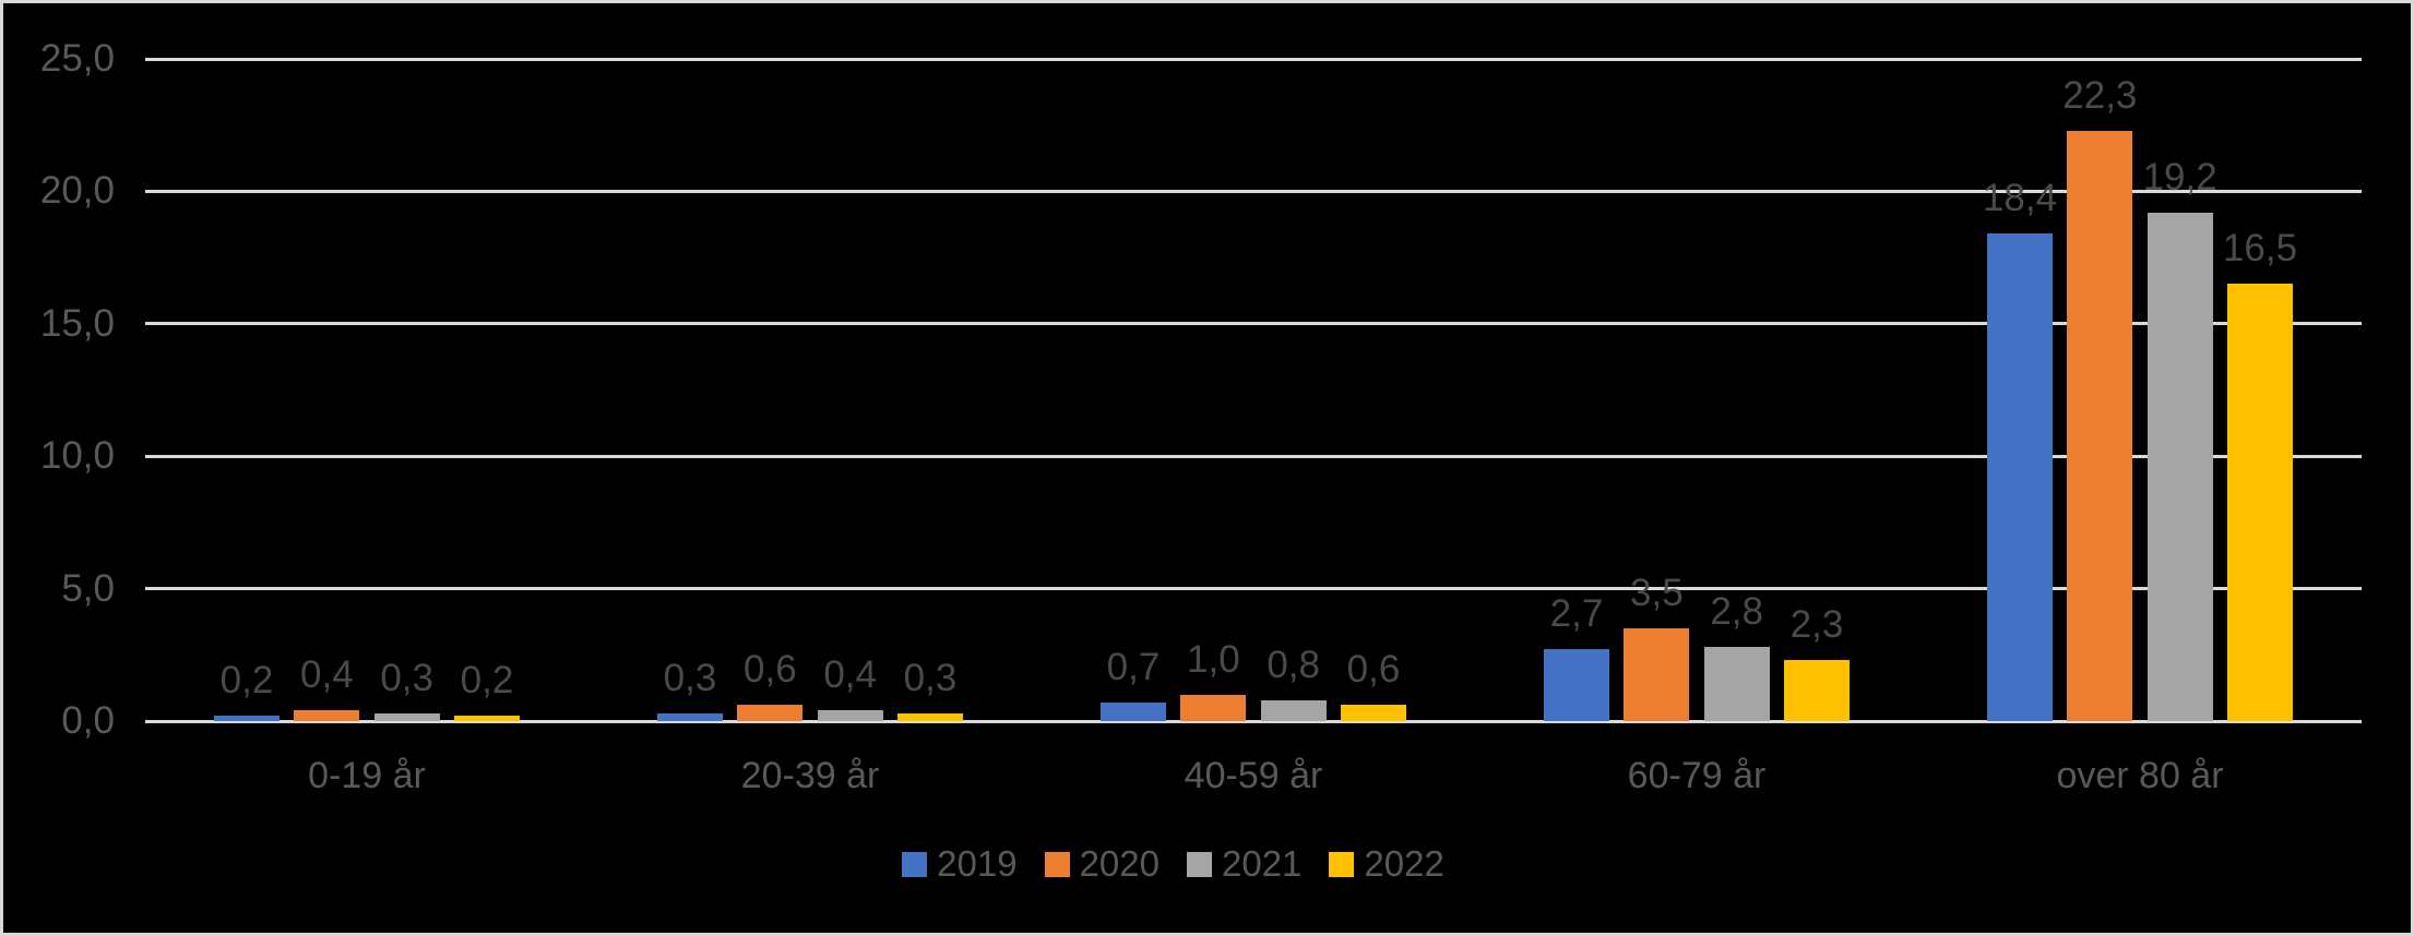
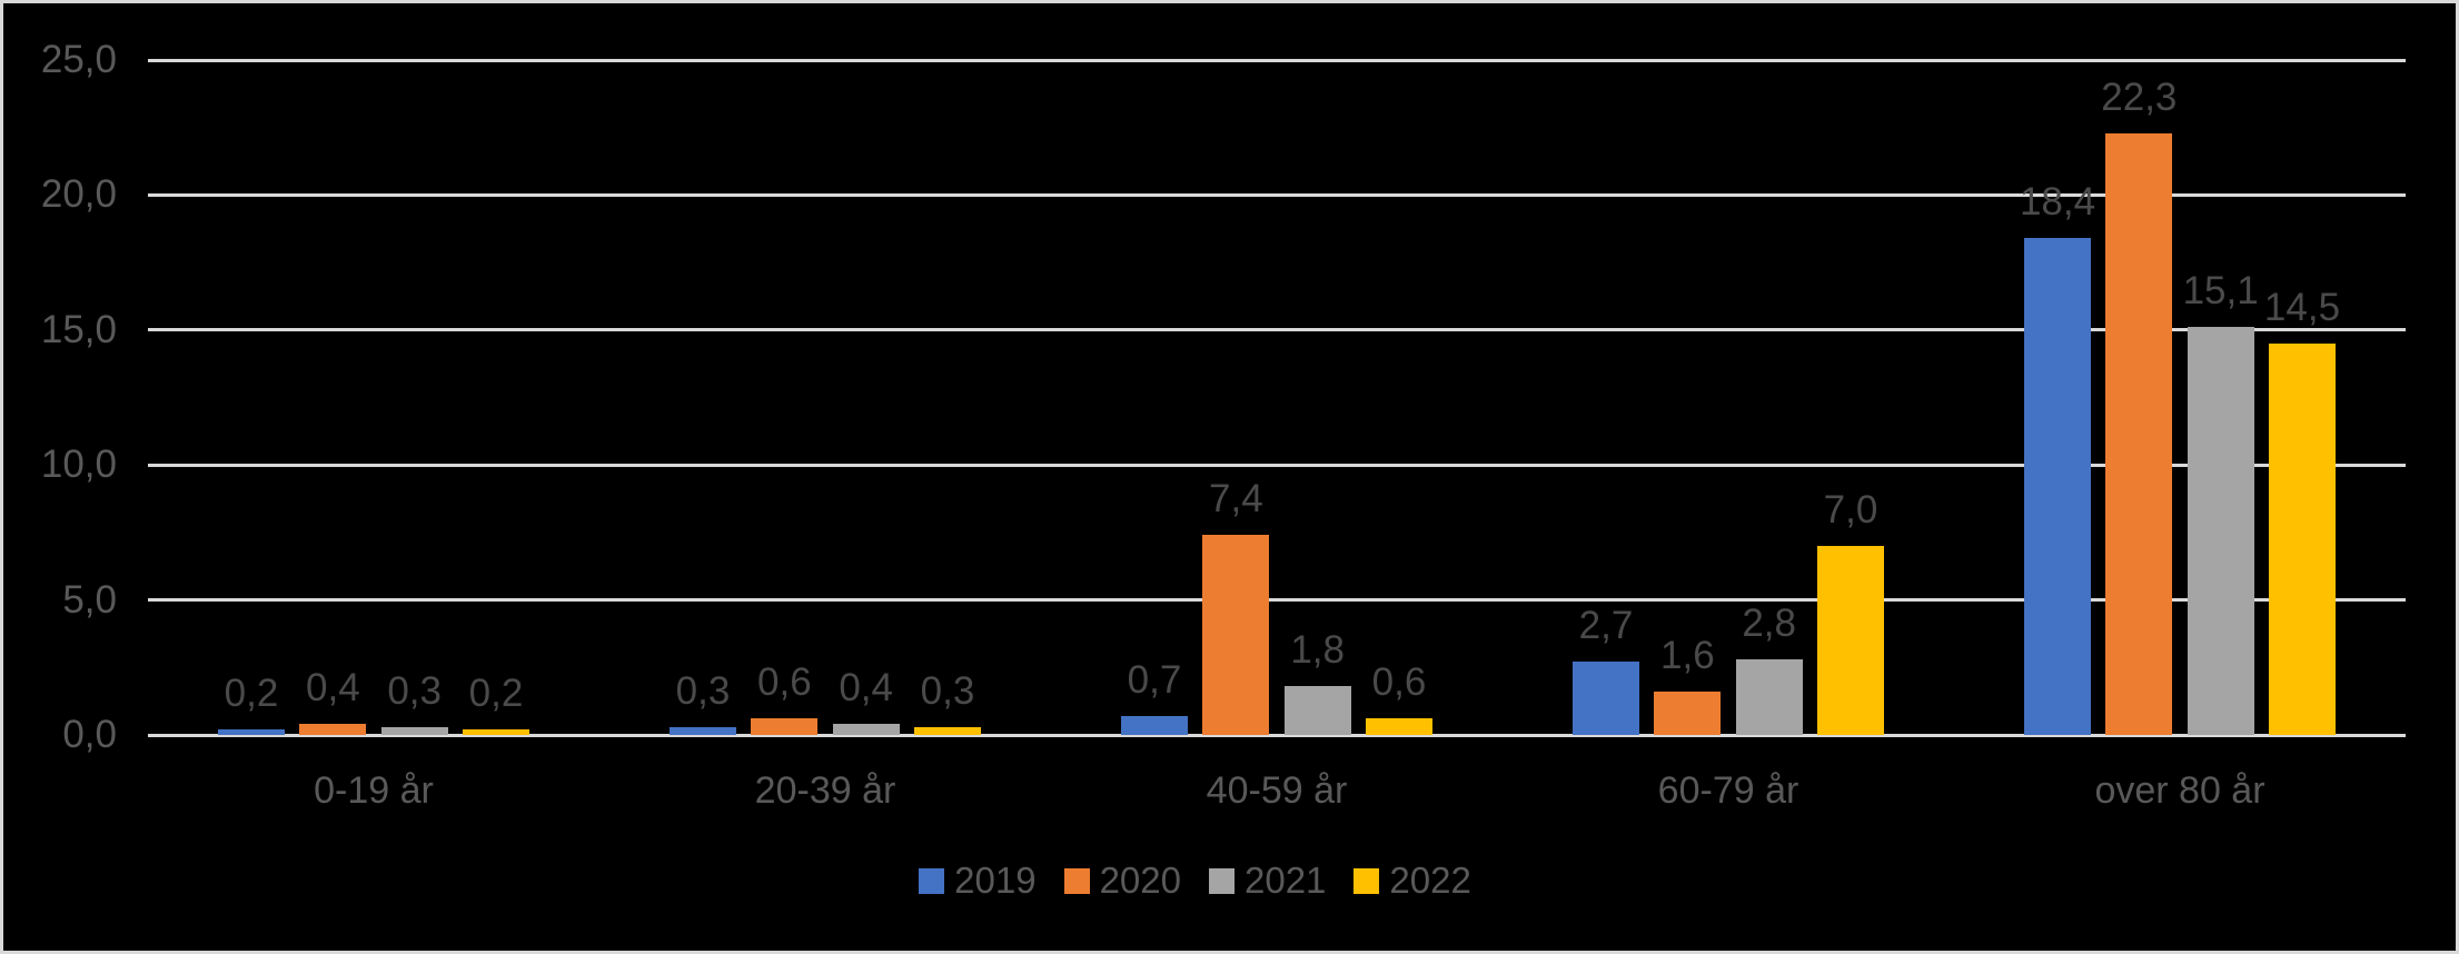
2020/40-59 år: 1,0 -> 7,4
2021/40-59 år: 0,8 -> 1,8
2020/60-79 år: 3,5 -> 1,6
2022/60-79 år: 2,3 -> 7,0
2021/over 80 år: 19,2 -> 15,1
2022/over 80 år: 16,5 -> 14,5
